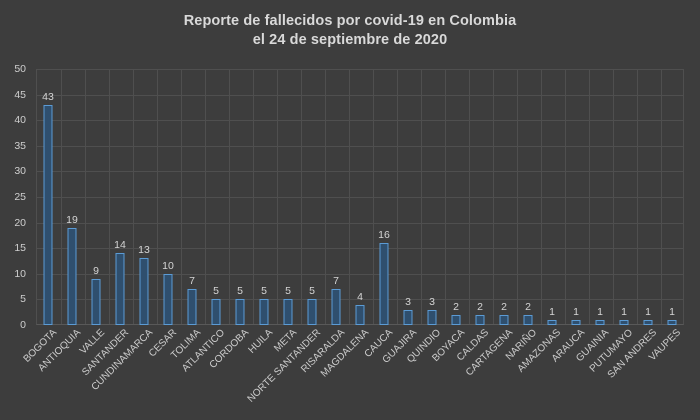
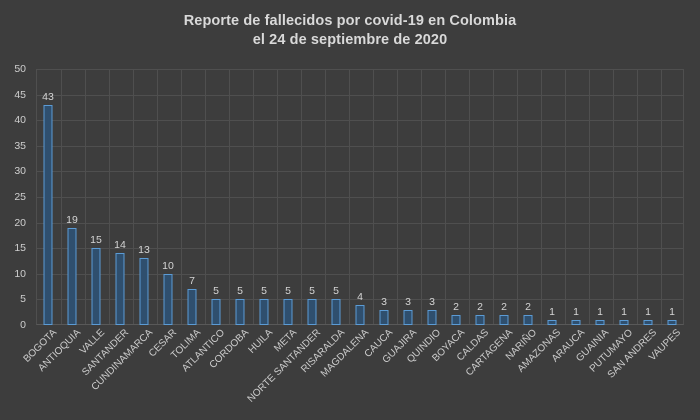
VALLE: 9 -> 15
RISARALDA: 7 -> 5
CAUCA: 16 -> 3
